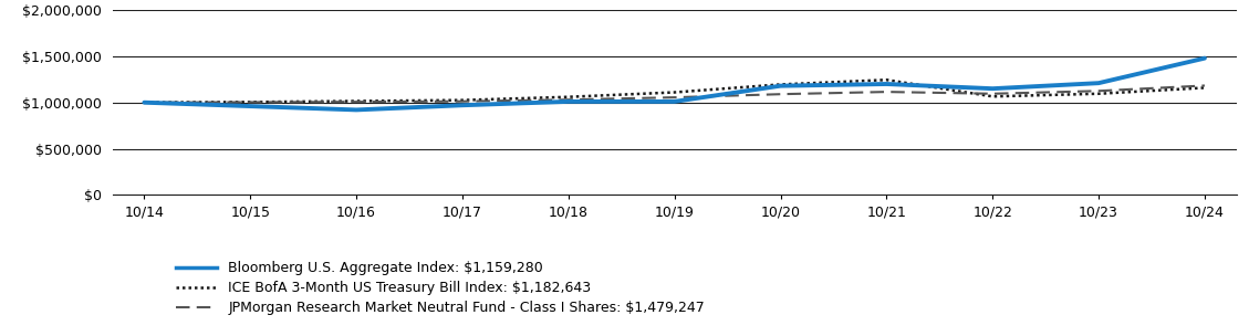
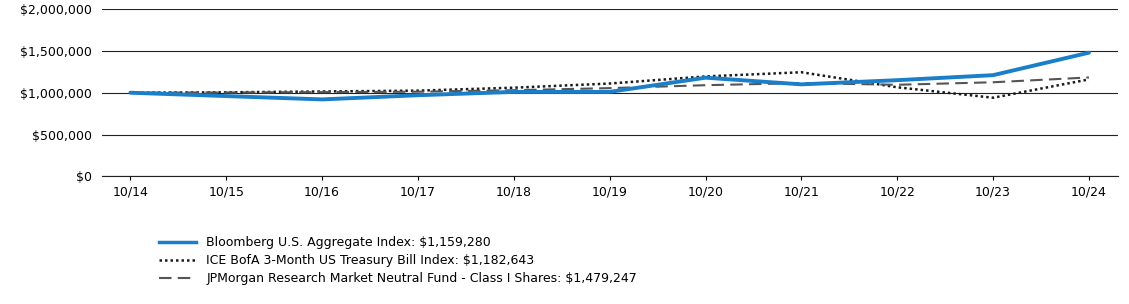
Bloomberg U.S. Aggregate Index: $1,159,280/10/21: $1,200,000 -> $1,100,000
ICE BofA 3-Month US Treasury Bill Index: $1,182,643/10/23: $1,100,000 -> $940,000
